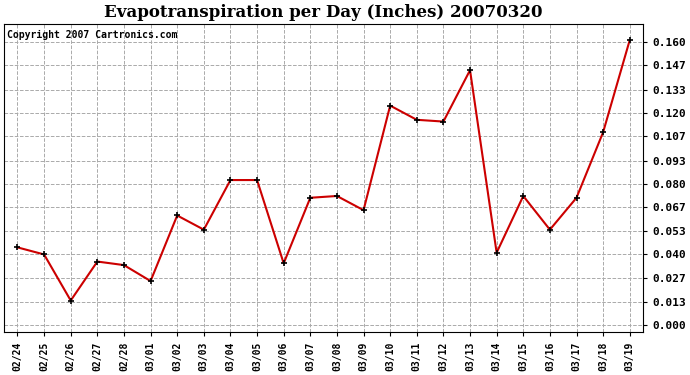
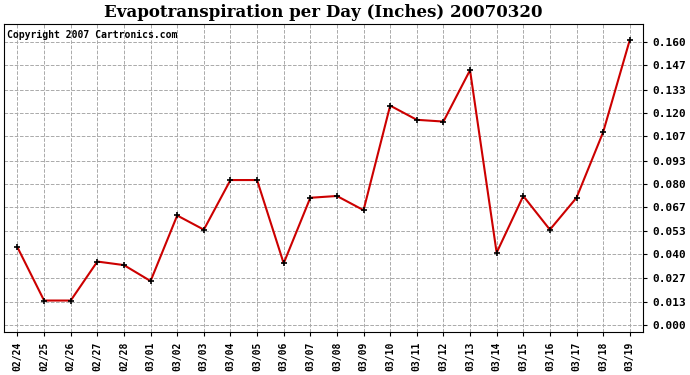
02/25: 0.040 -> 0.014
